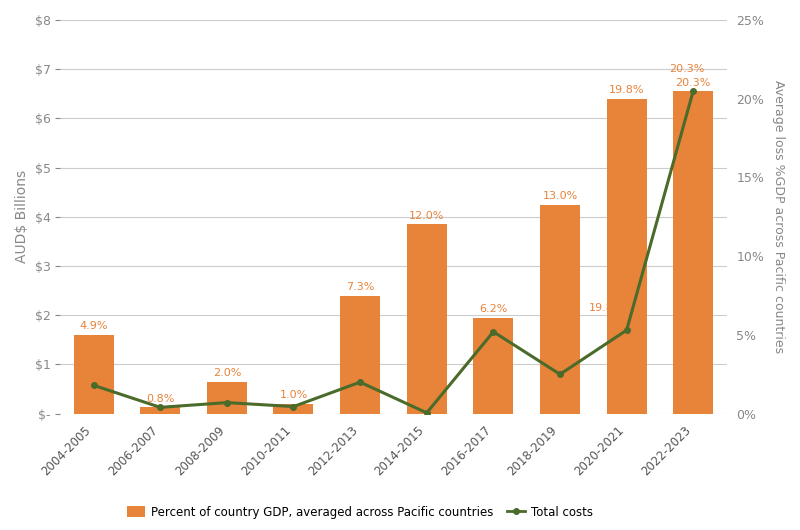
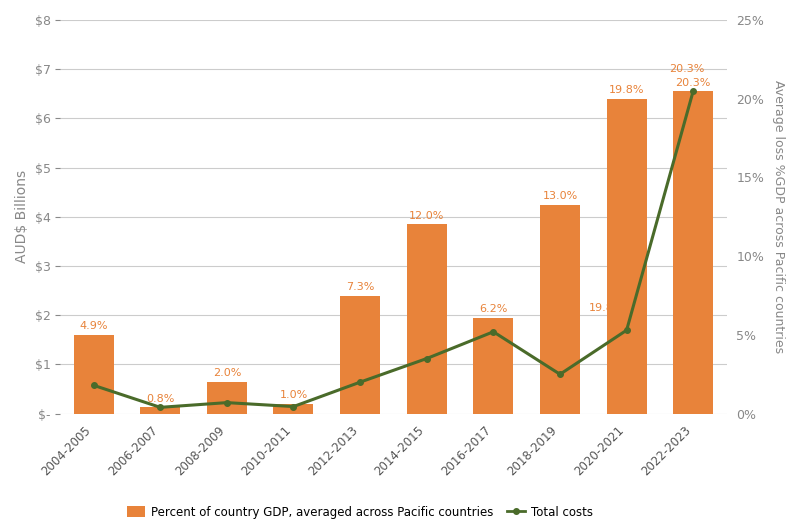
Total costs/2014-2015: 0.1% -> 3.5%
